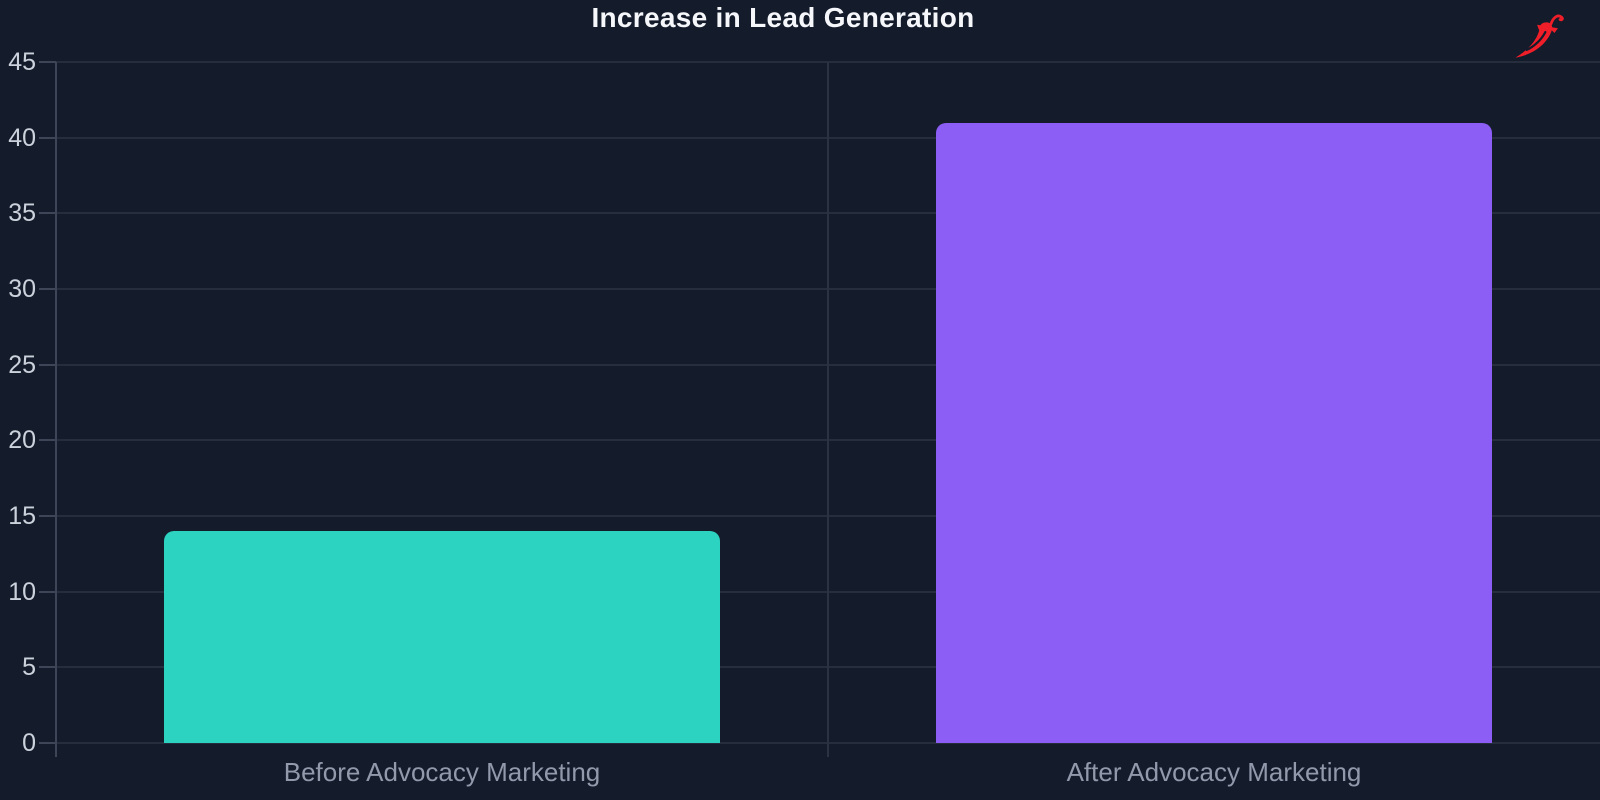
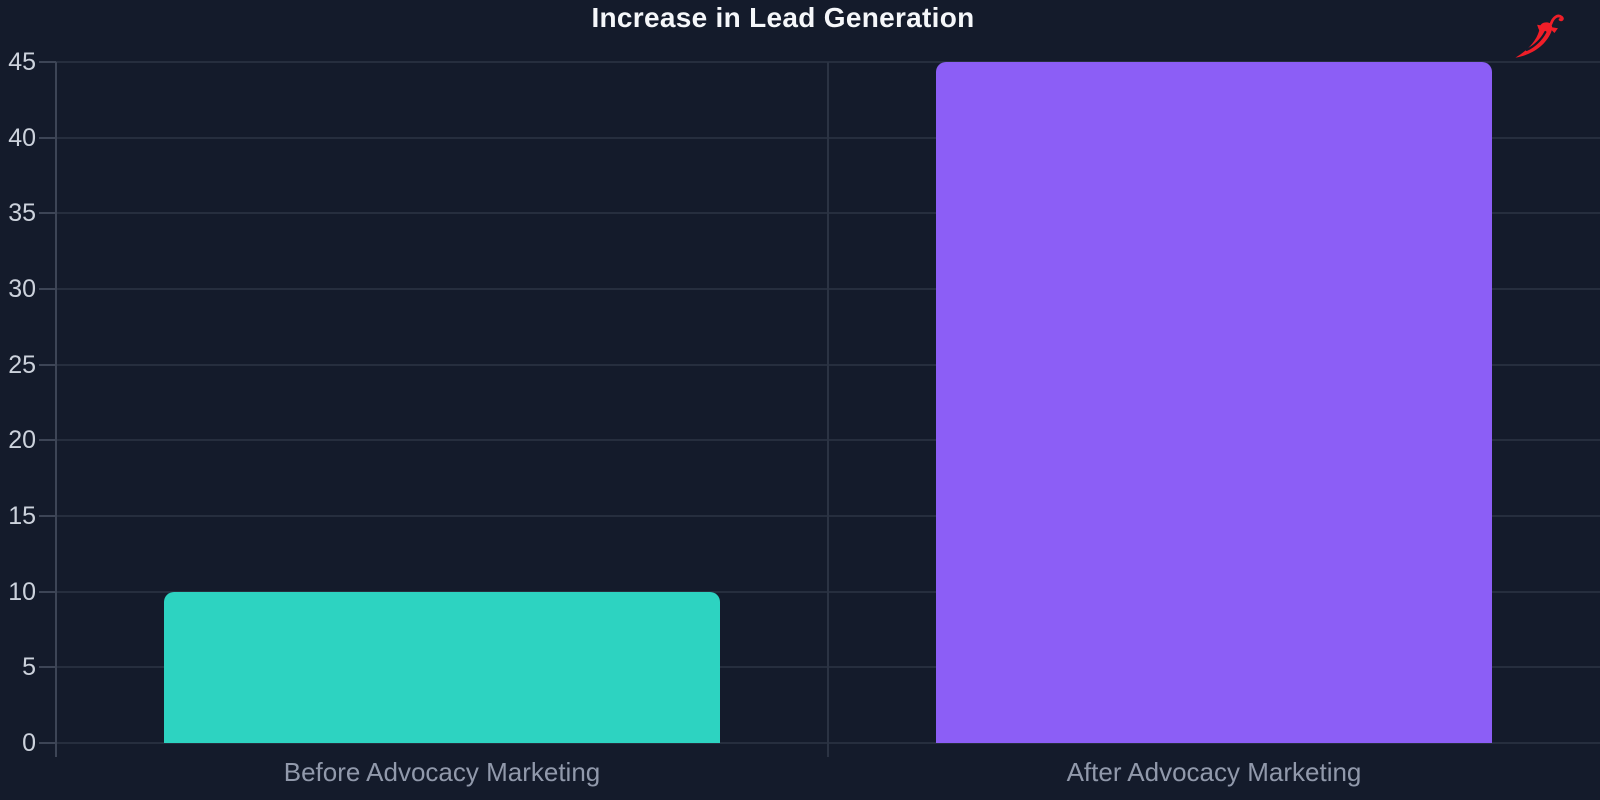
Before Advocacy Marketing: 14 -> 10
After Advocacy Marketing: 41 -> 45
